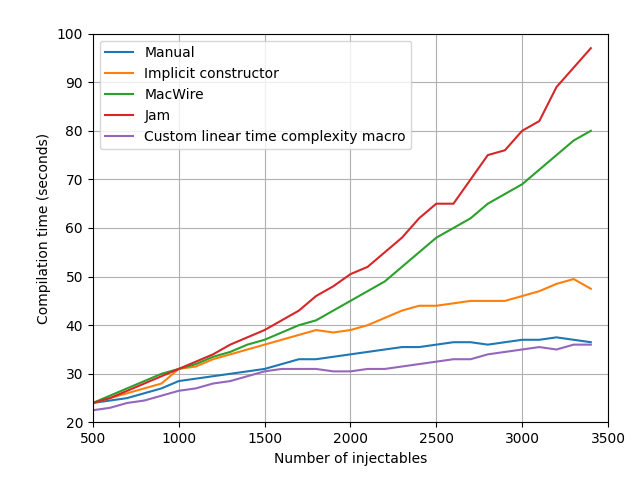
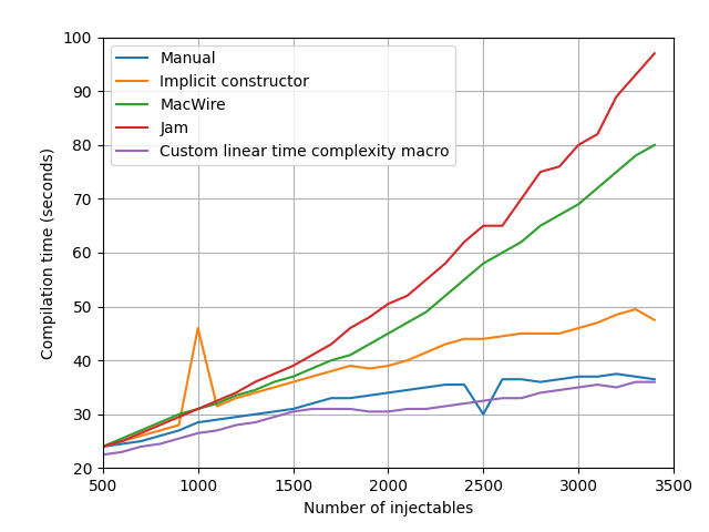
Implicit constructor/1000: 31.0 -> 46.0
Manual/2500: 36.0 -> 30.0
